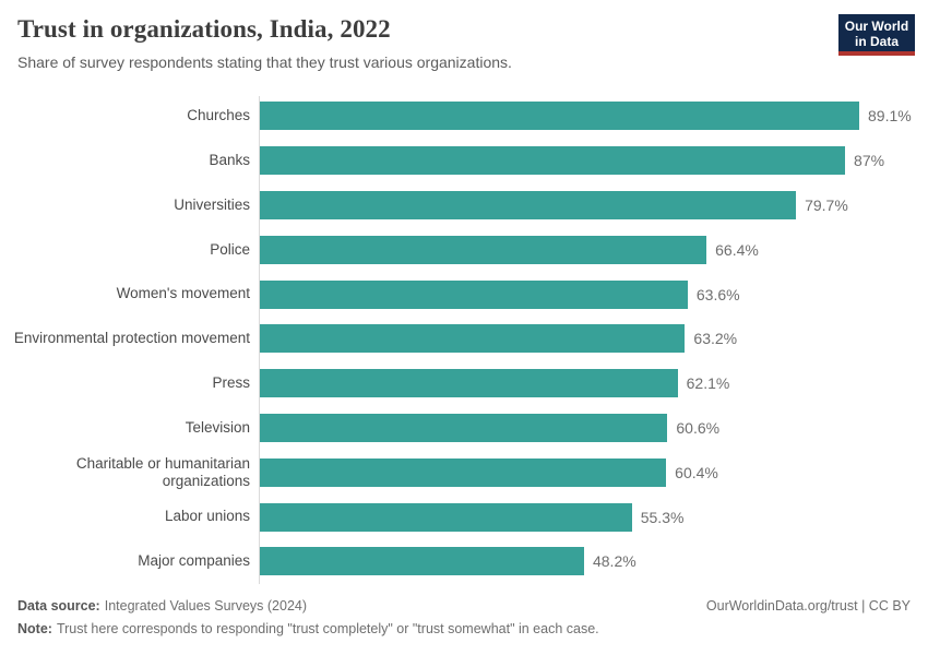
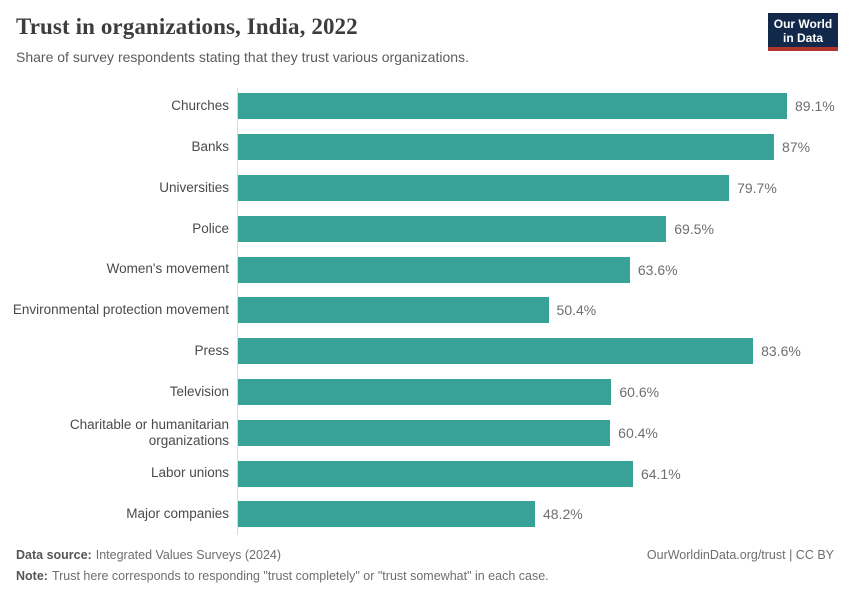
Police: 66.4% -> 69.5%
Environmental protection movement: 63.2% -> 50.4%
Press: 62.1% -> 83.6%
Labor unions: 55.3% -> 64.1%
